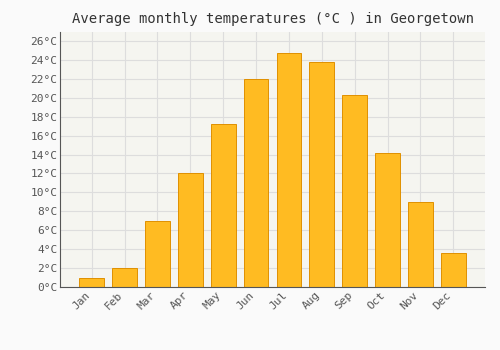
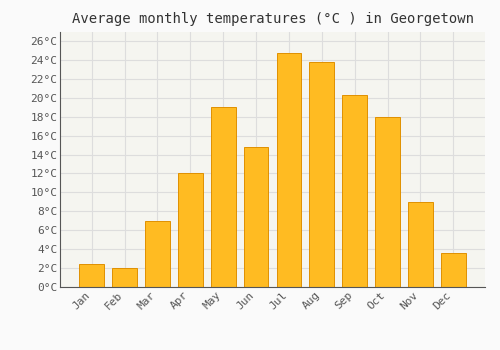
Jan: 1.0°C -> 2.4°C
May: 17.2°C -> 19.0°C
Jun: 22.0°C -> 14.8°C
Oct: 14.2°C -> 18.0°C
